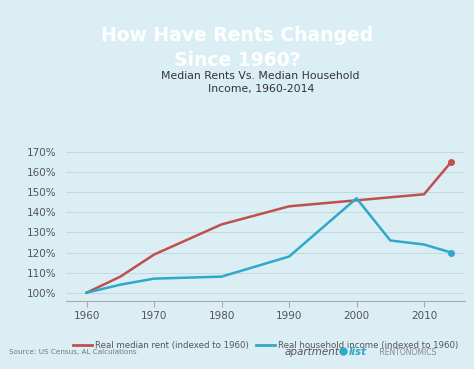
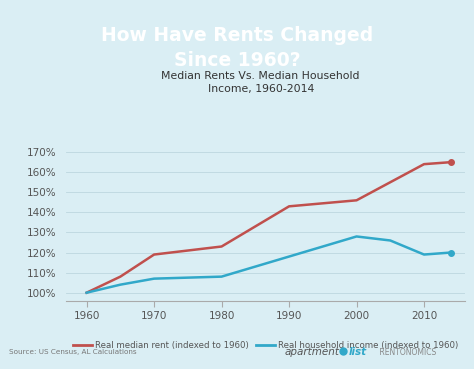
Real median rent (indexed to 1960)/1980: 134% -> 123%
Real household income (indexed to 1960)/2000: 147% -> 128%
Real median rent (indexed to 1960)/2010: 149% -> 164%
Real household income (indexed to 1960)/2010: 124% -> 119%
